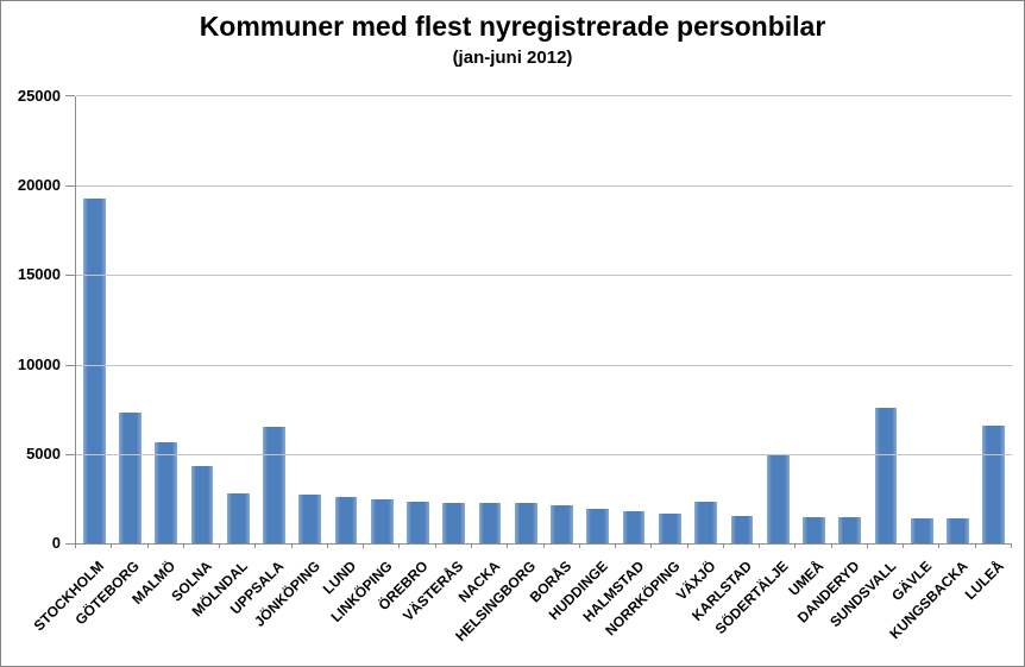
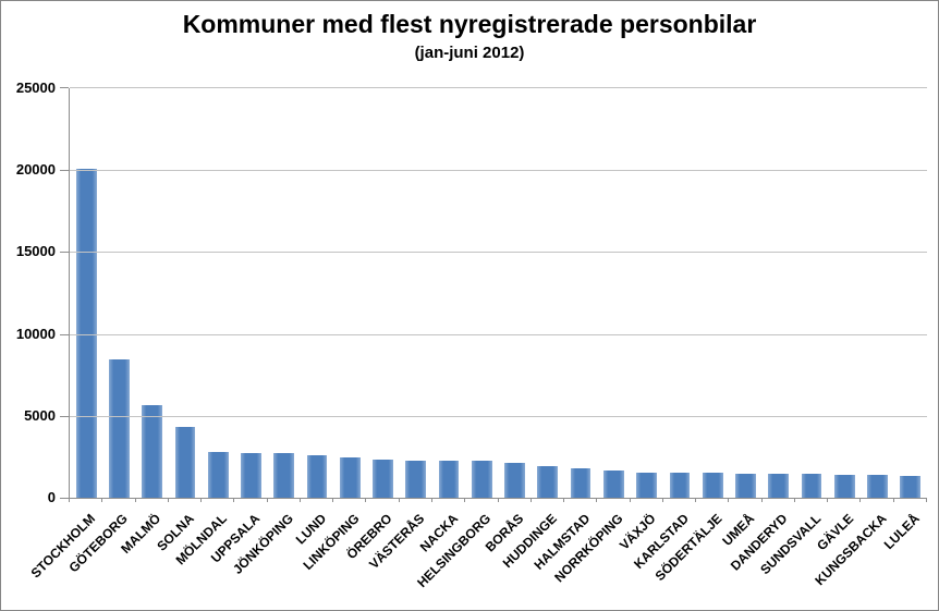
STOCKHOLM: 19300 -> 20100
GÖTEBORG: 7300 -> 8400
UPPSALA: 6500 -> 2800
VÄXJÖ: 2300 -> 1600
SÖDERTÄLJE: 4900 -> 1500
SUNDSVALL: 7600 -> 1400
LULEÅ: 6600 -> 1400
